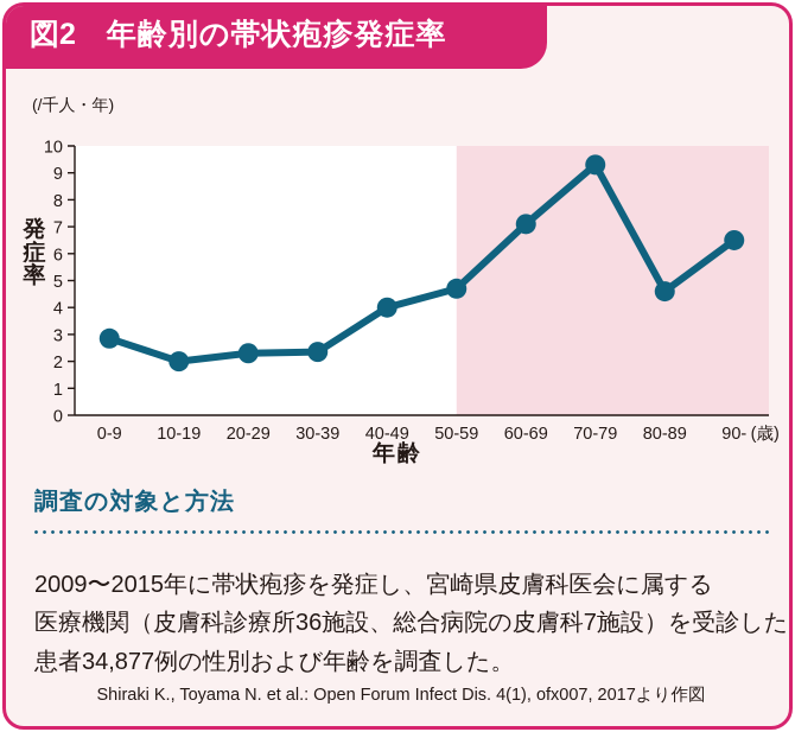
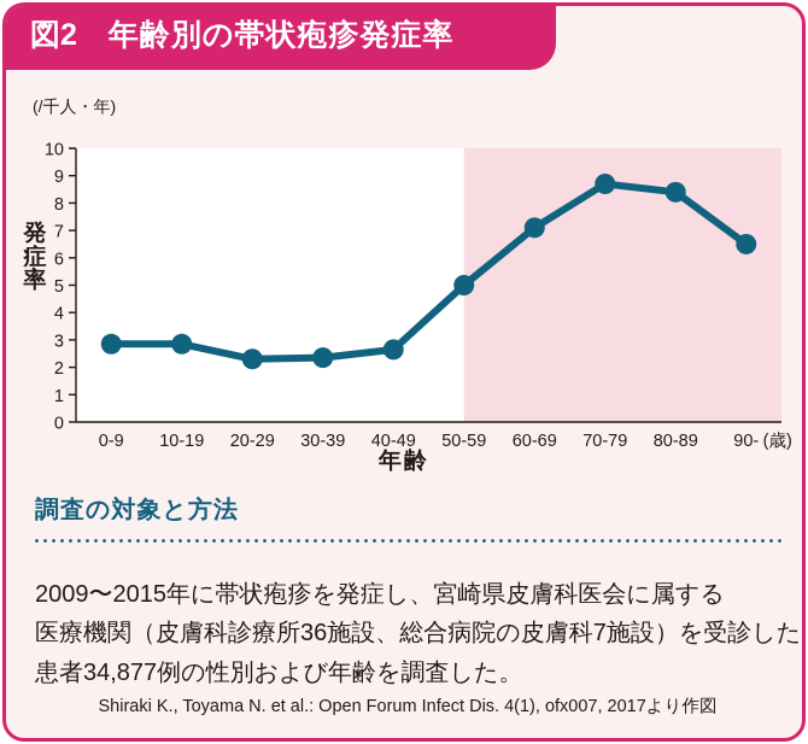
10-19: 2.0 -> 2.9
40-49: 4.0 -> 2.6
50-59: 4.7 -> 5.0
70-79: 9.3 -> 8.7
80-89: 4.6 -> 8.4
